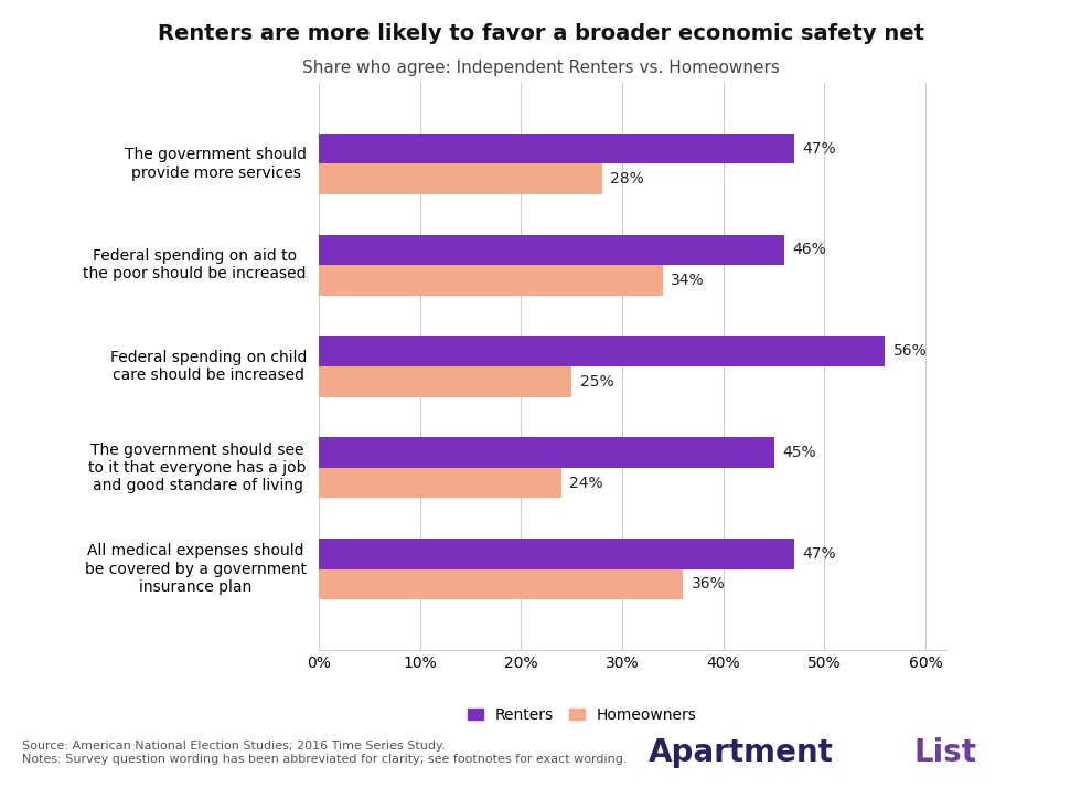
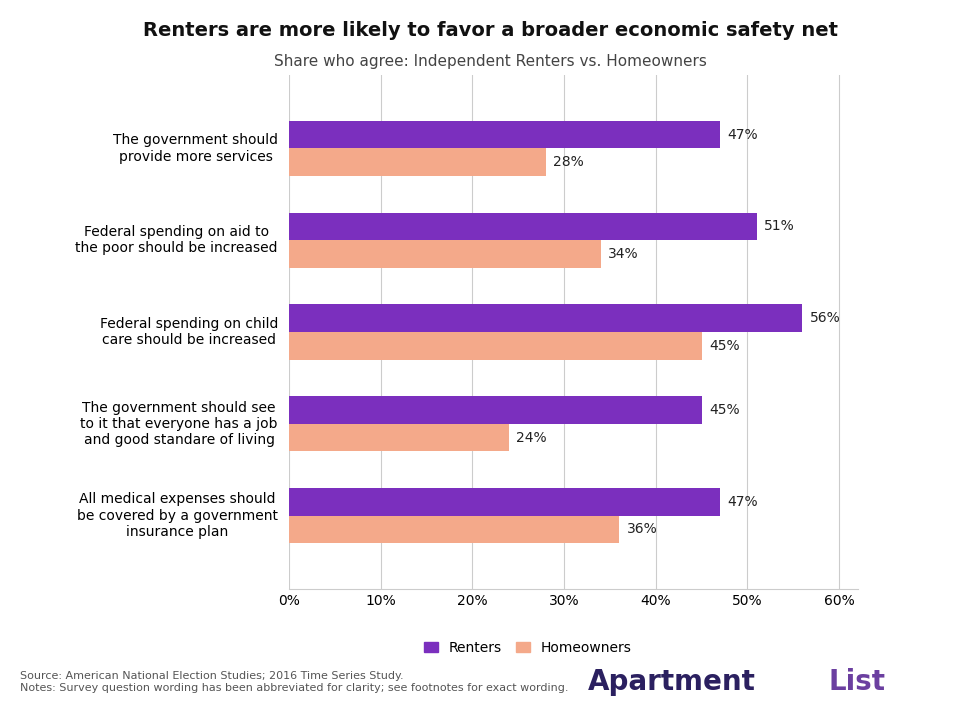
Renters/Federal spending on aid to the poor should be increased: 46% -> 51%
Homeowners/Federal spending on child care should be increased: 25% -> 45%
